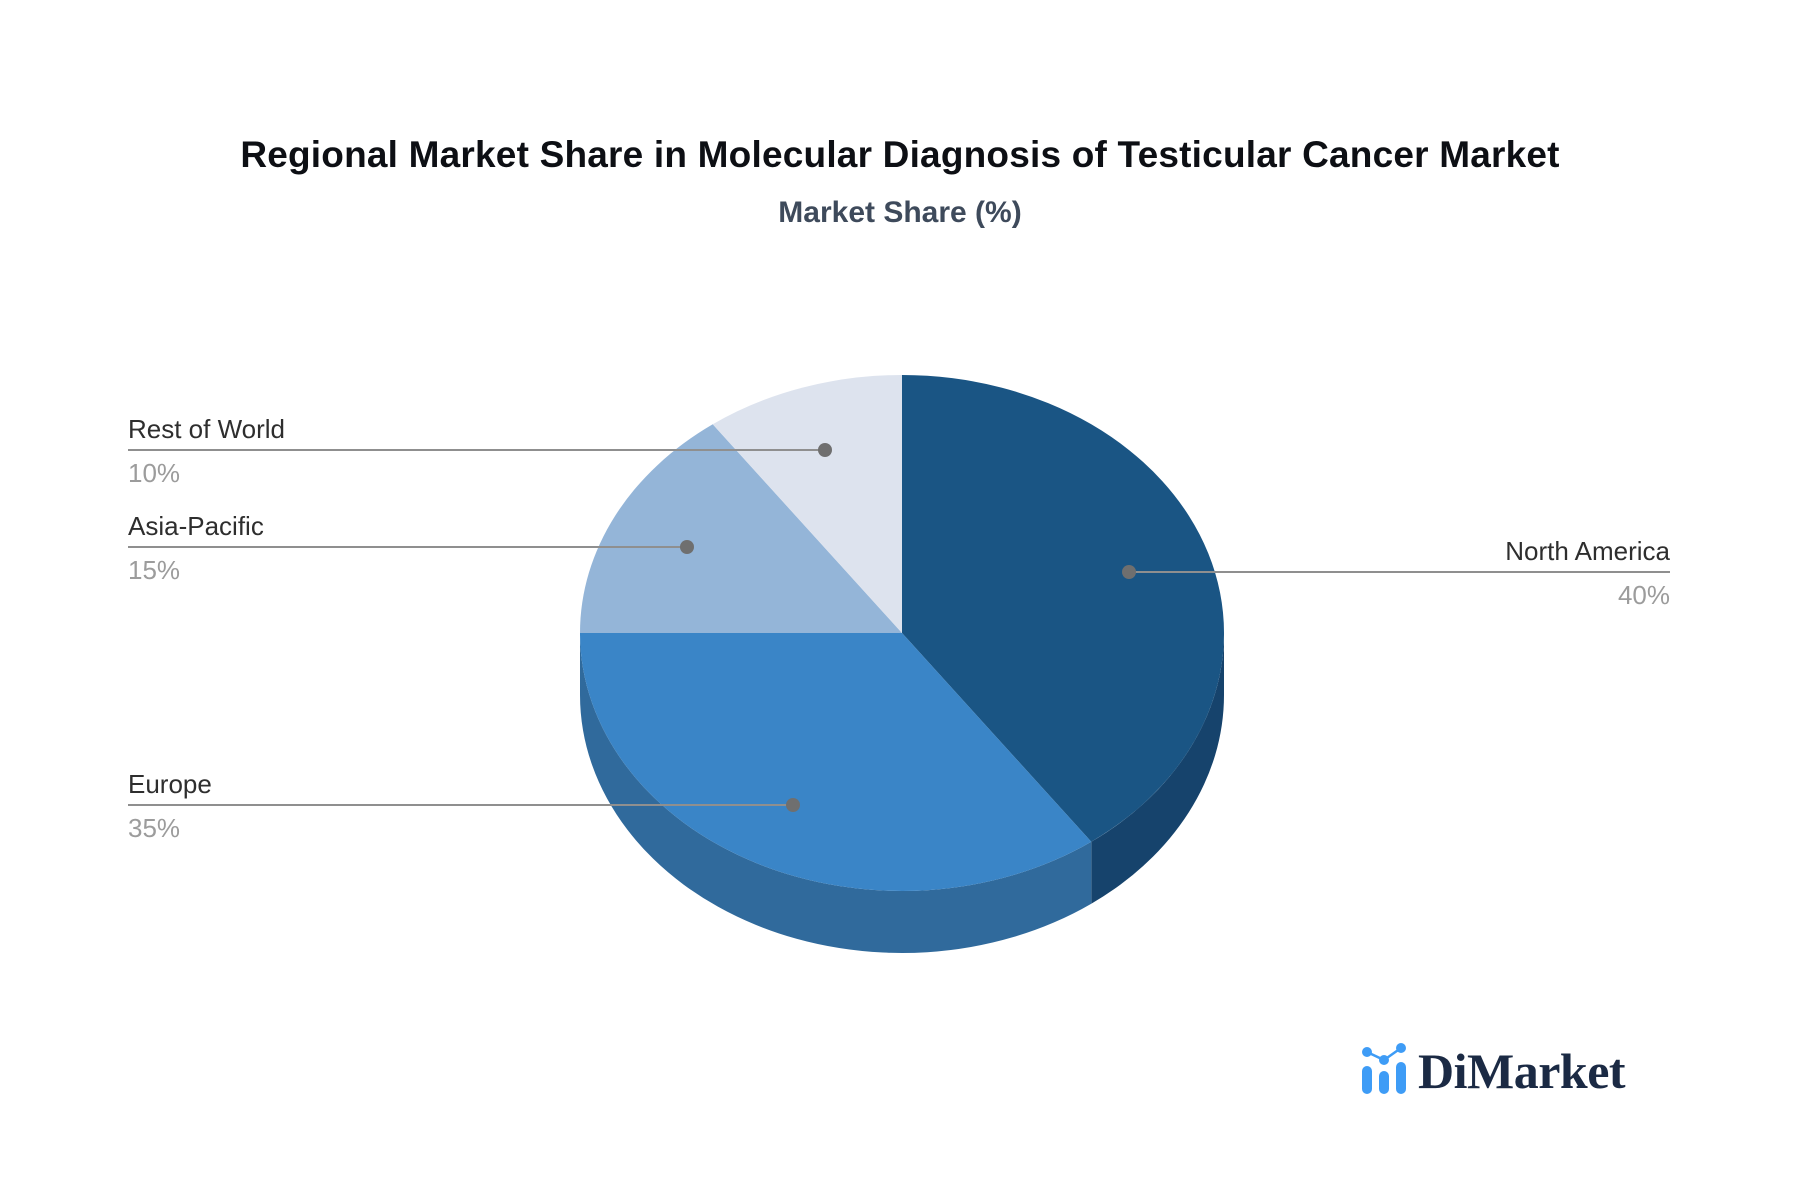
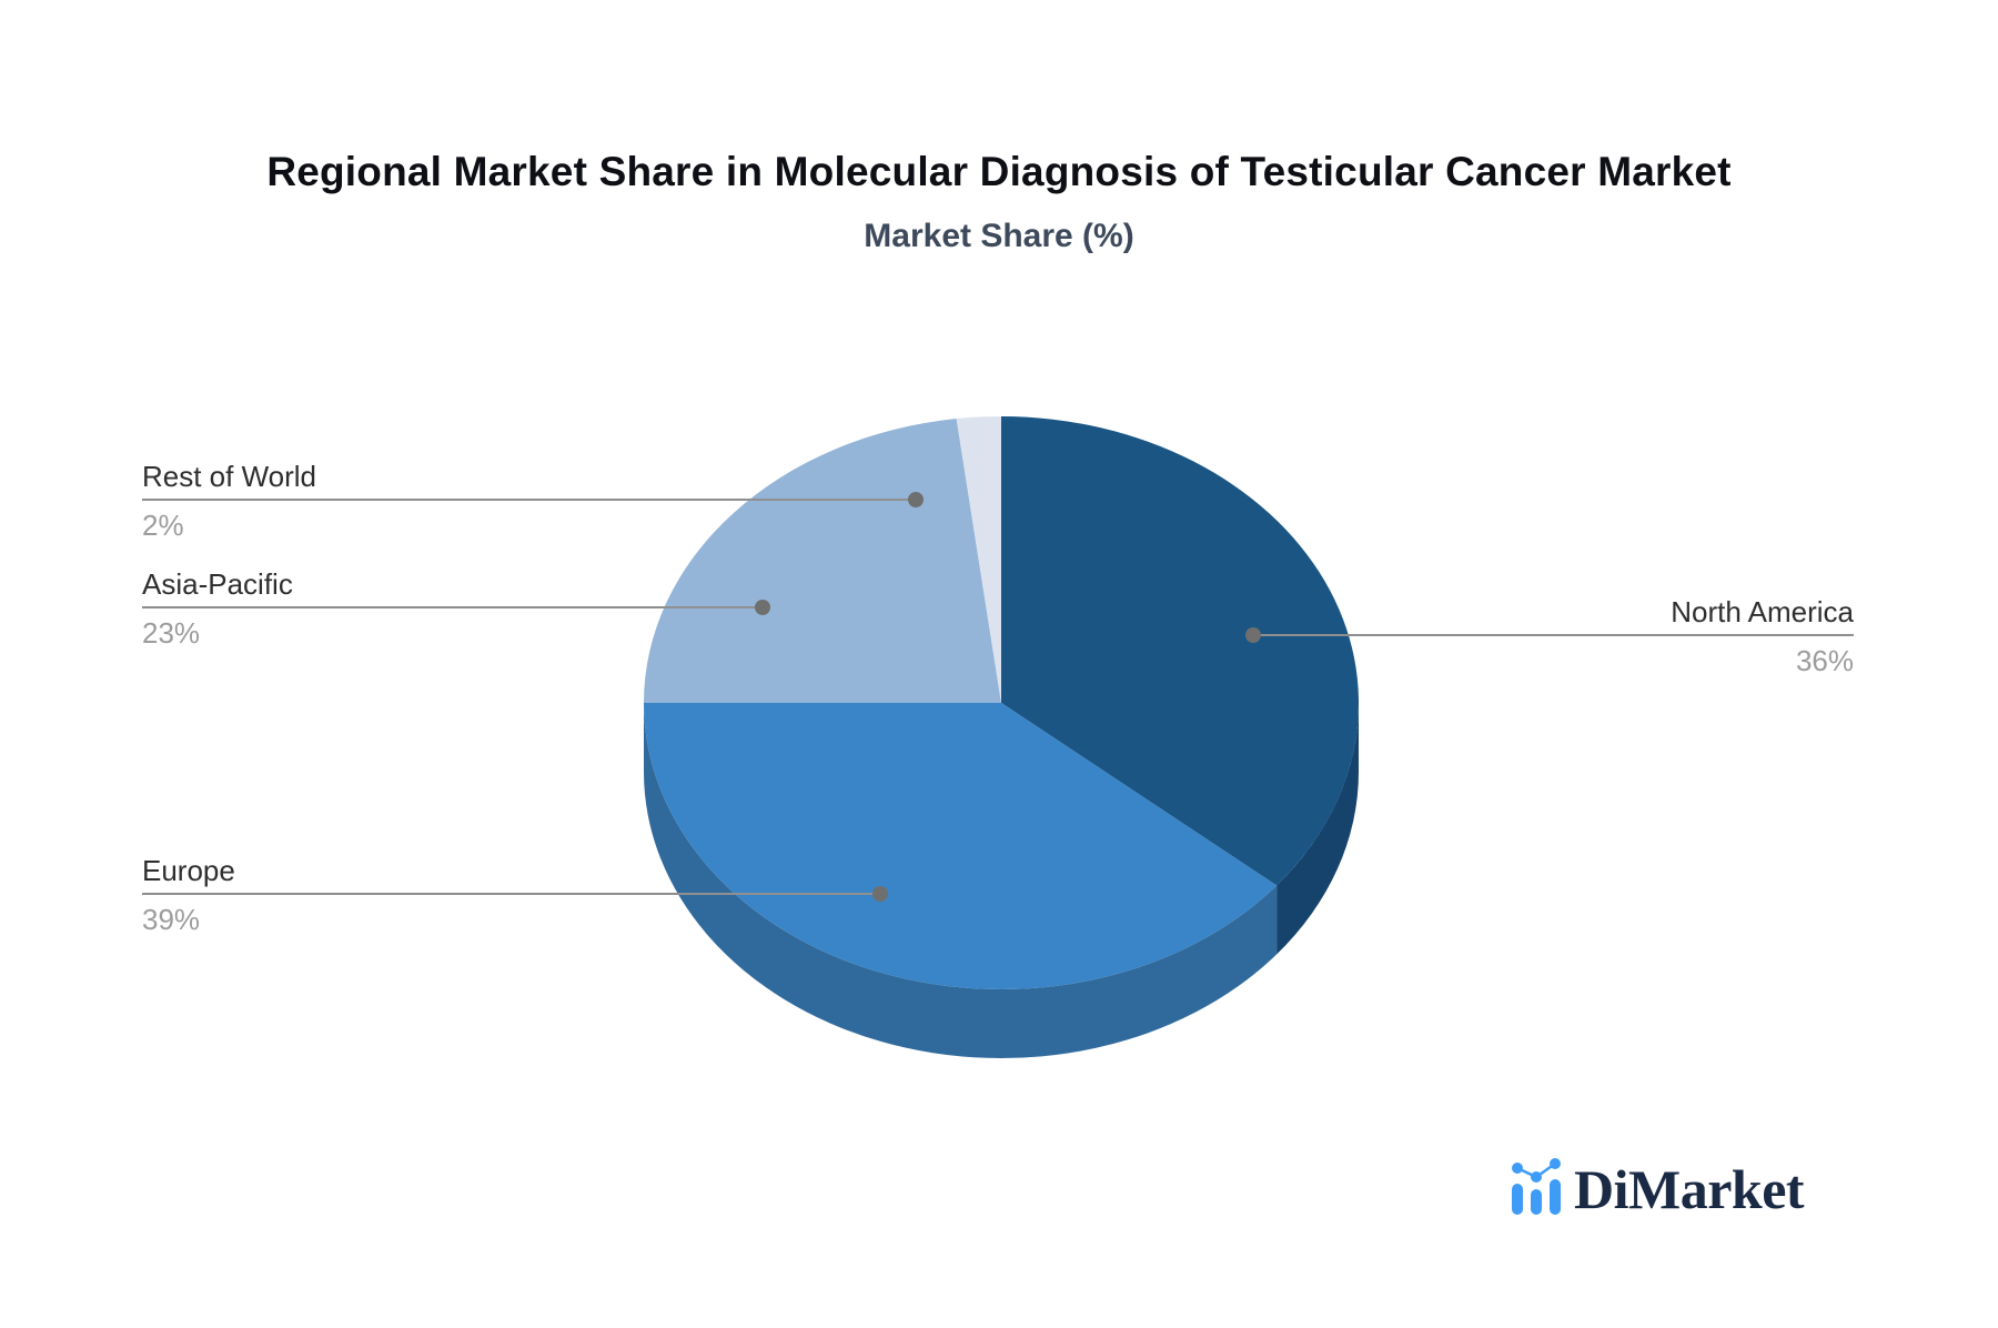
North America: 40% -> 36%
Europe: 35% -> 39%
Asia-Pacific: 15% -> 23%
Rest of World: 10% -> 2%
